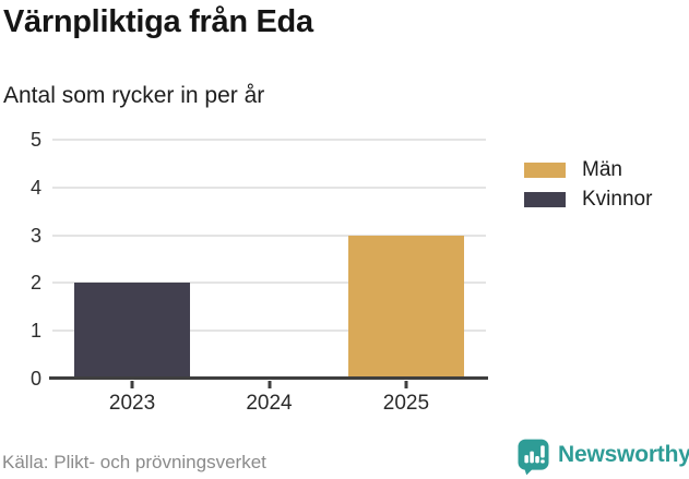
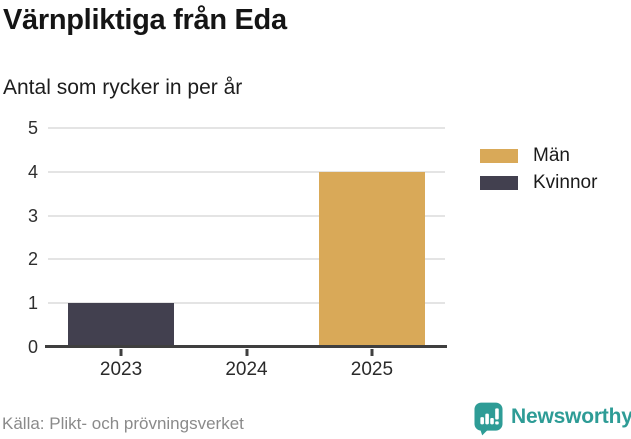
Kvinnor/2023: 2 -> 1
Män/2025: 3 -> 4
